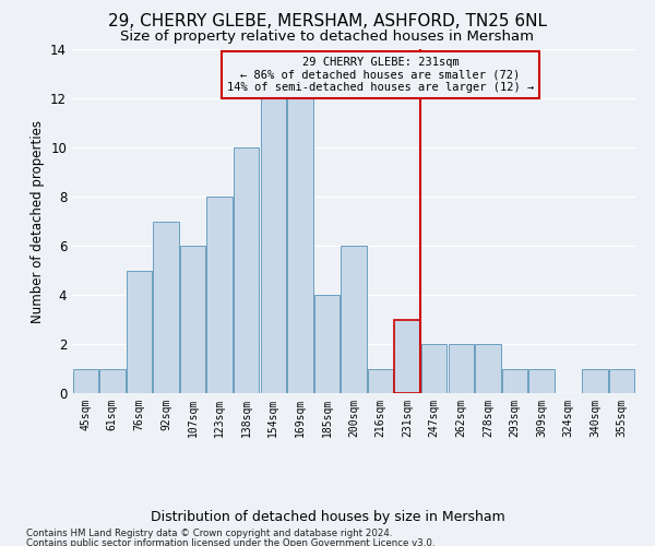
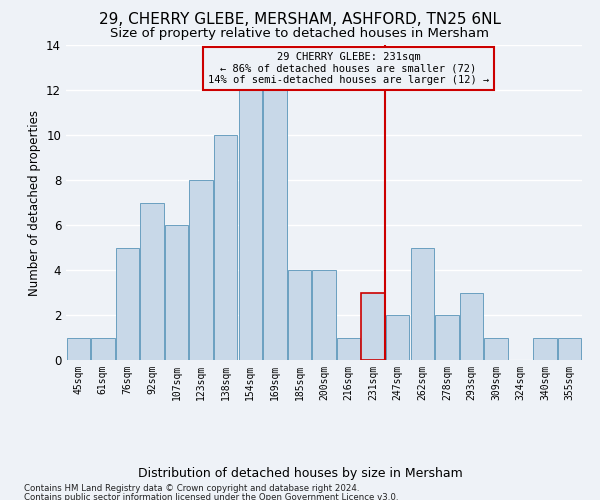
200sqm: 6 -> 4
262sqm: 2 -> 5
293sqm: 1 -> 3
